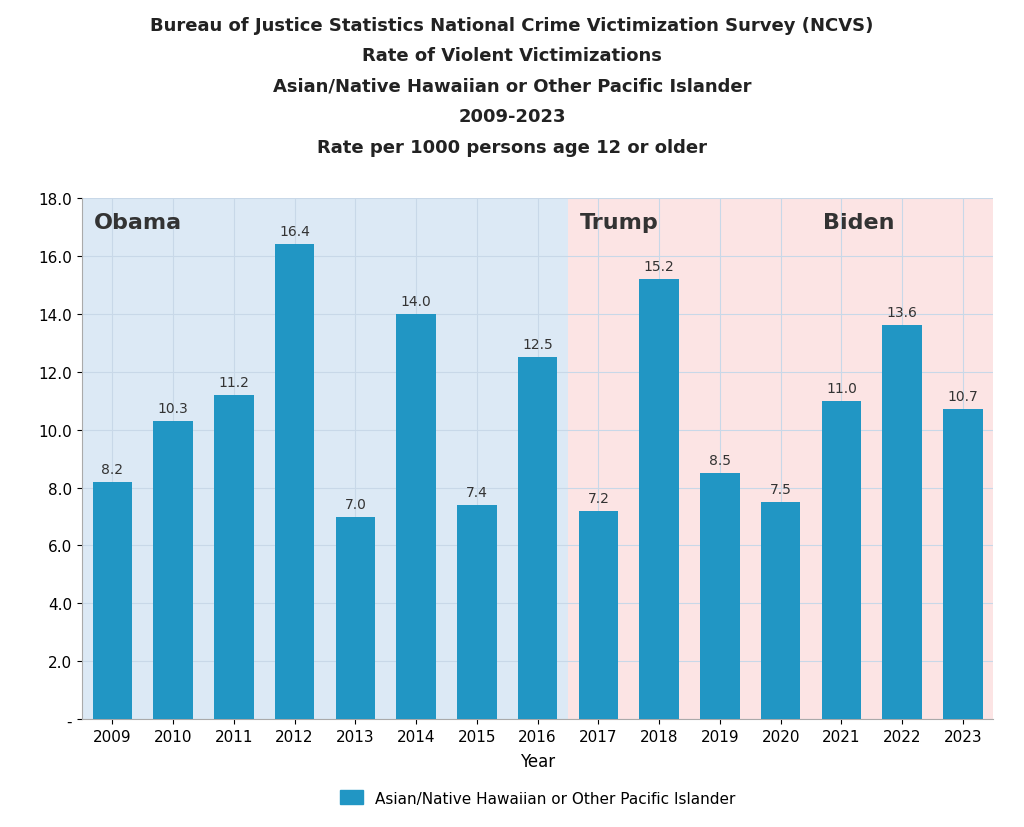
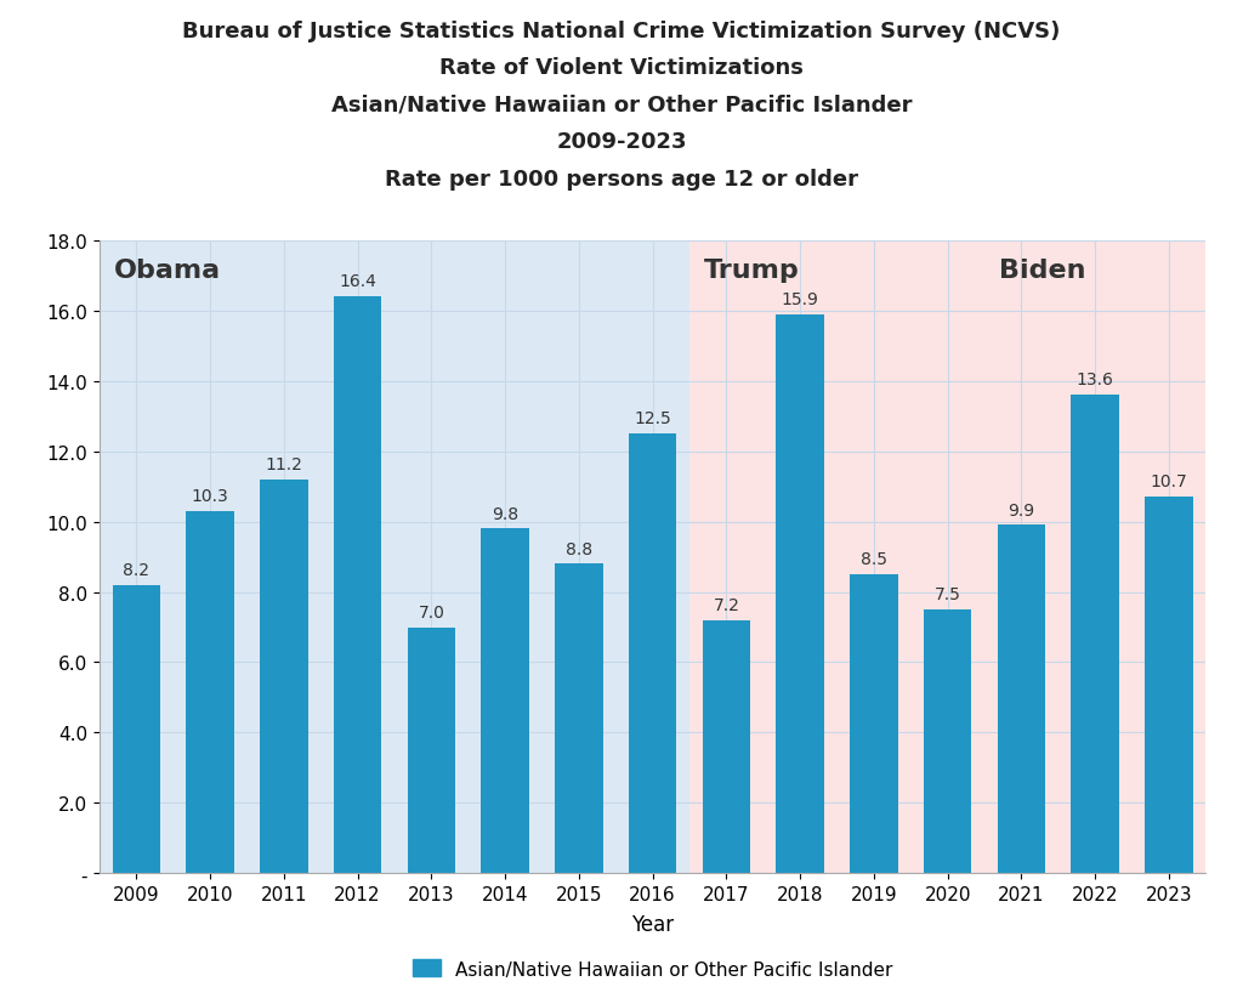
2014: 14.0 -> 9.8
2015: 7.4 -> 8.8
2018: 15.2 -> 15.9
2021: 11.0 -> 9.9
